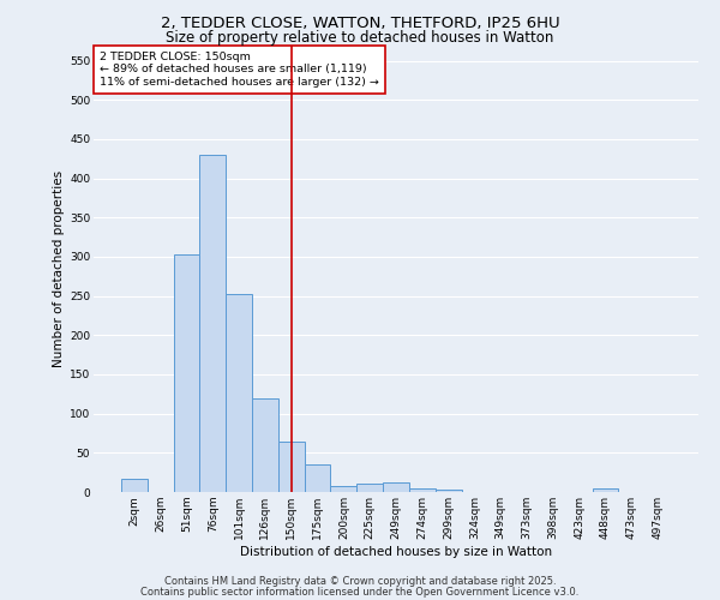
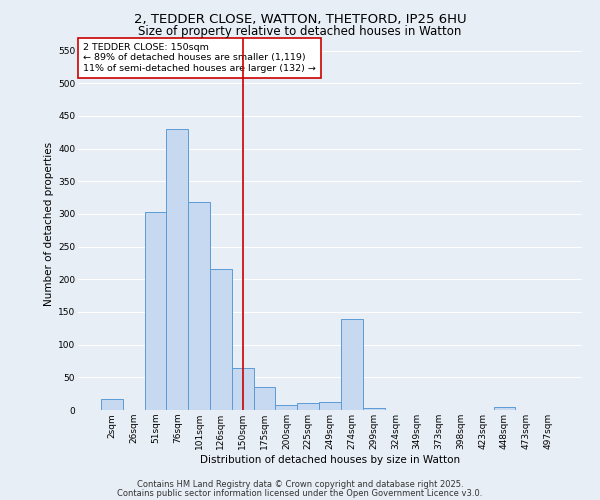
101sqm: 253 -> 318
126sqm: 119 -> 216
274sqm: 4 -> 140
